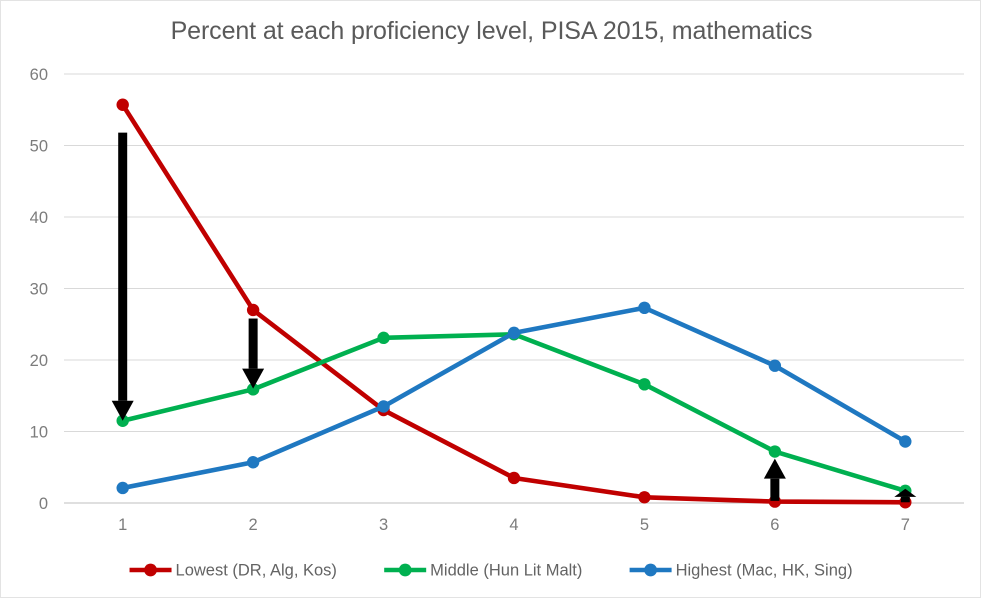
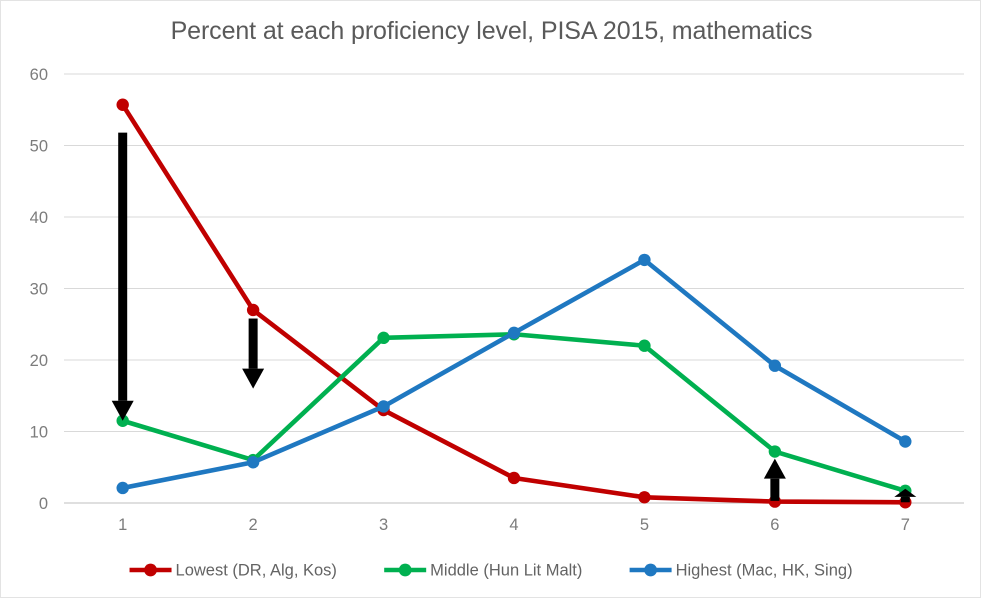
Middle (Hun Lit Malt)/2: 16 -> 6
Middle (Hun Lit Malt)/5: 17 -> 22
Highest (Mac, HK, Sing)/5: 27 -> 34
